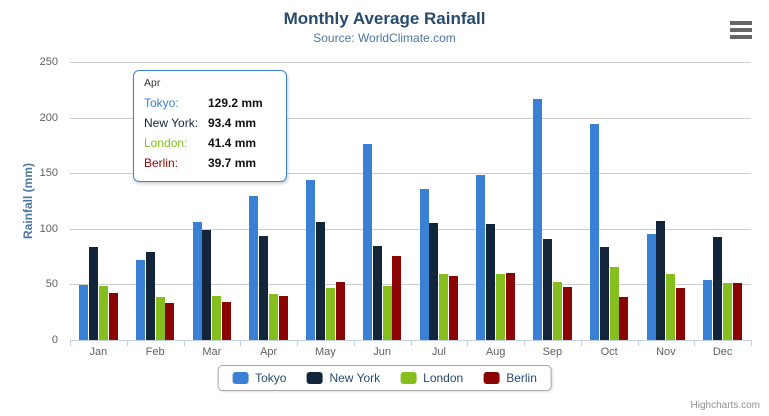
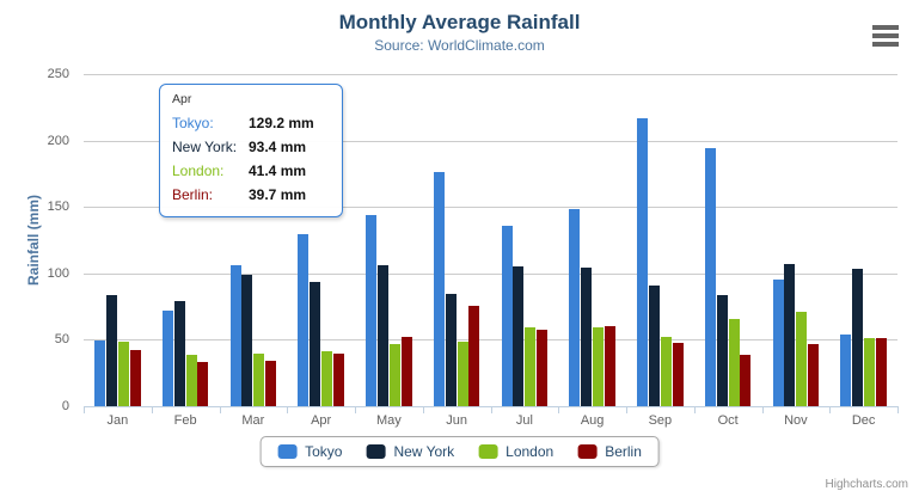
London/Nov: 59 -> 71
New York/Dec: 92 -> 103
